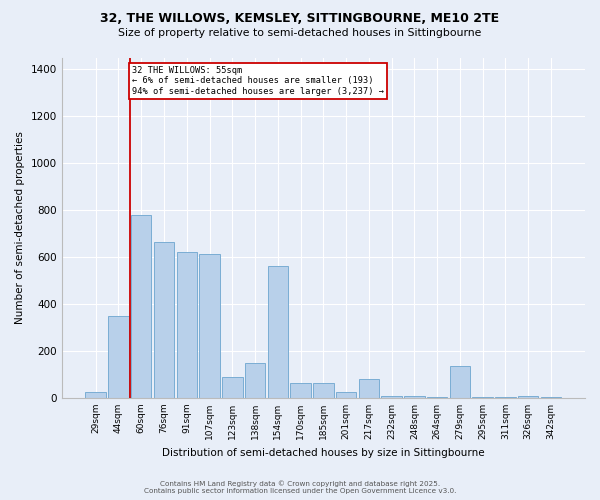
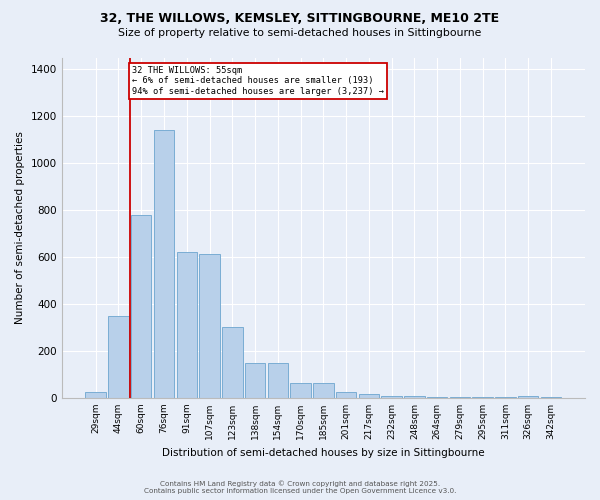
76sqm: 665 -> 1140
123sqm: 90 -> 300
154sqm: 560 -> 148
217sqm: 80 -> 15
279sqm: 135 -> 4
